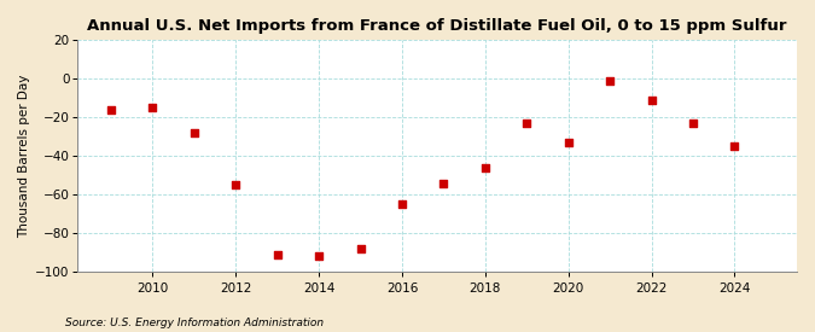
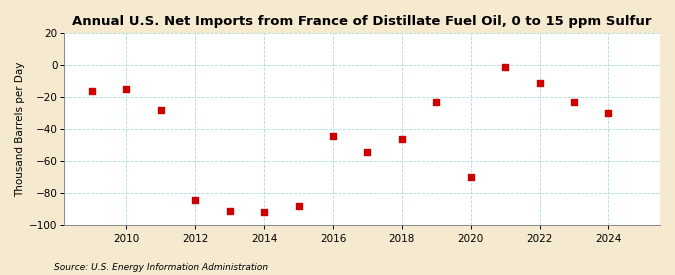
2012: -55 -> -84
2016: -65 -> -44
2020: -33 -> -70
2024: -35 -> -30
